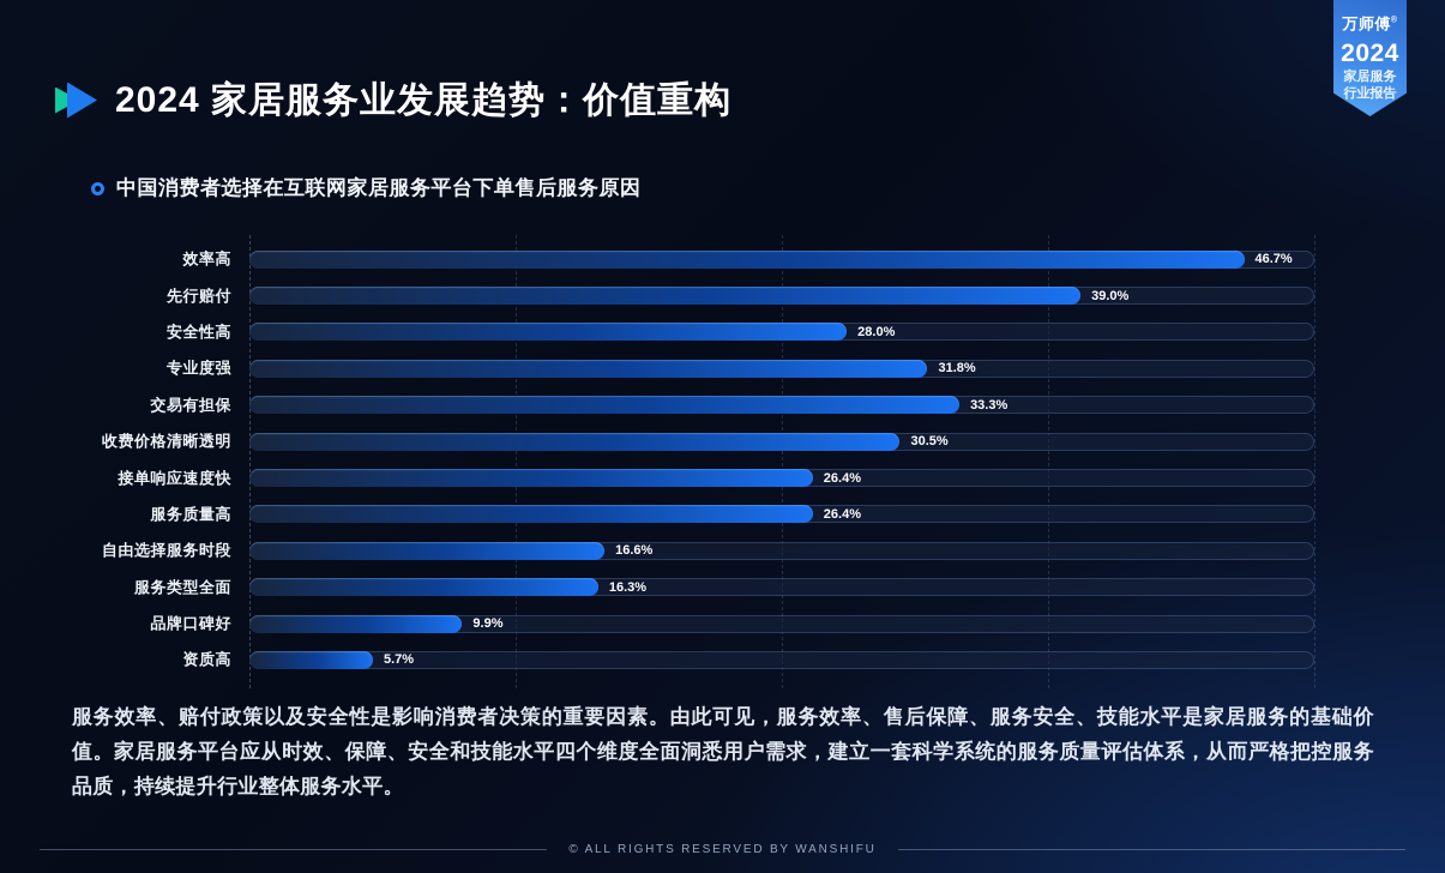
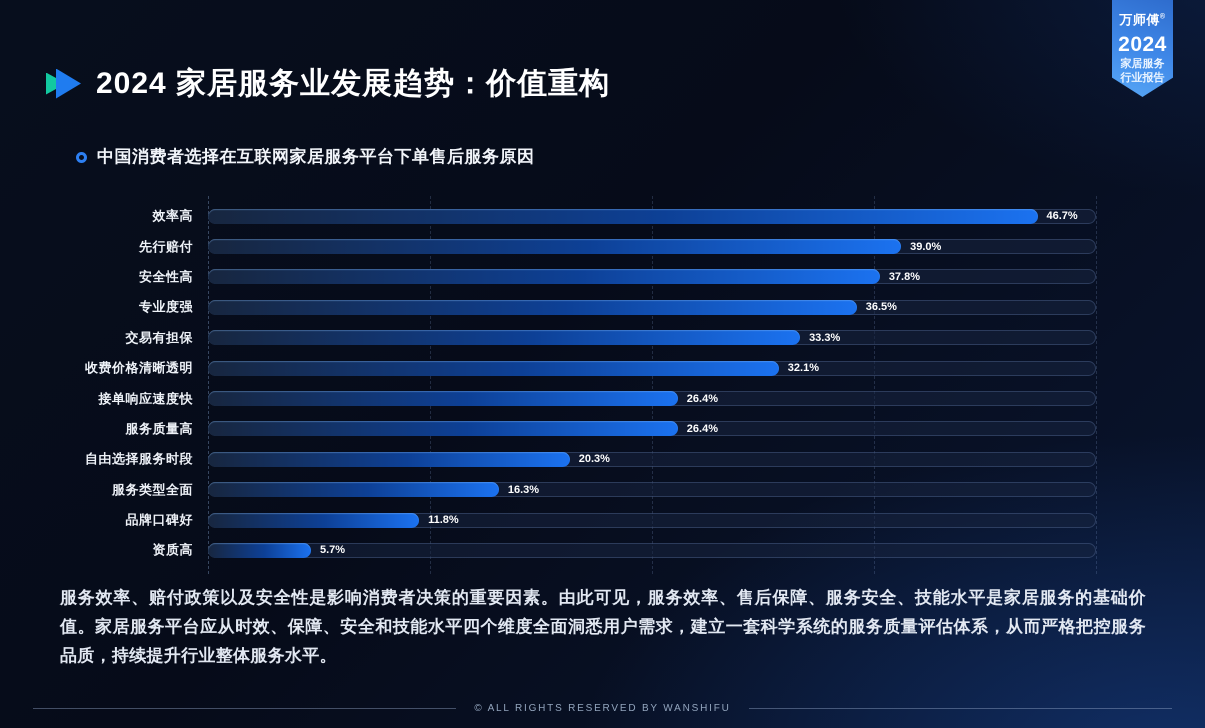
安全性高: 28.0% -> 37.8%
专业度强: 31.8% -> 36.5%
收费价格清晰透明: 30.5% -> 32.1%
自由选择服务时段: 16.6% -> 20.3%
品牌口碑好: 9.9% -> 11.8%
